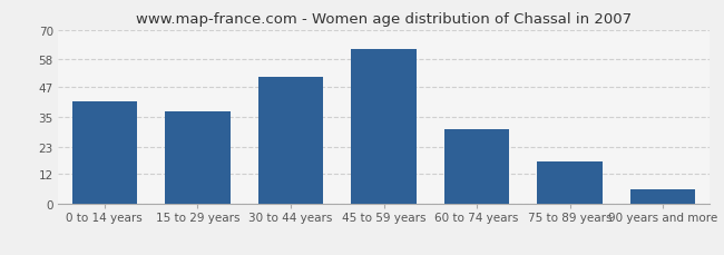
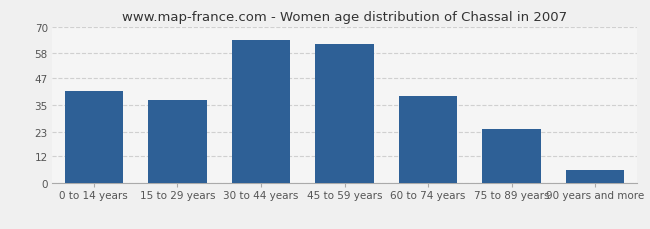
30 to 44 years: 51 -> 64
60 to 74 years: 30 -> 39
75 to 89 years: 17 -> 24
